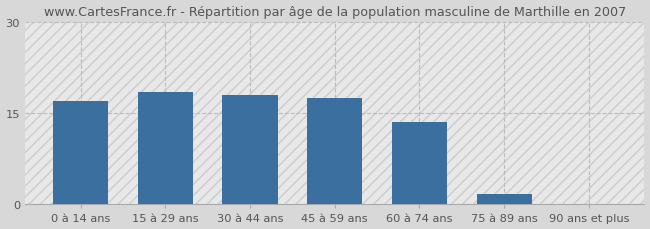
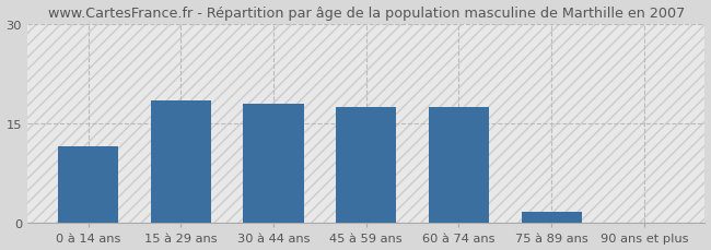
0 à 14 ans: 17.0 -> 11.6
60 à 74 ans: 13.5 -> 17.4
